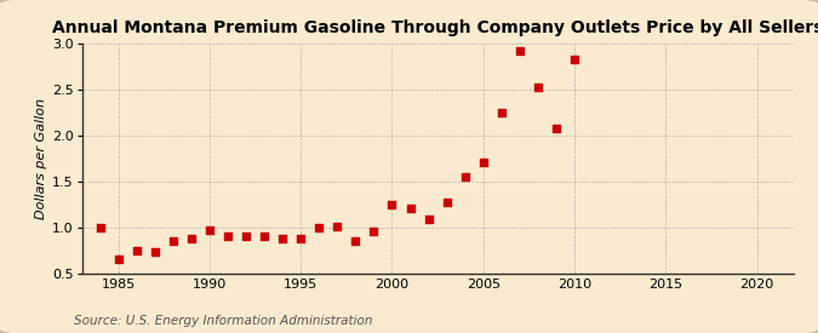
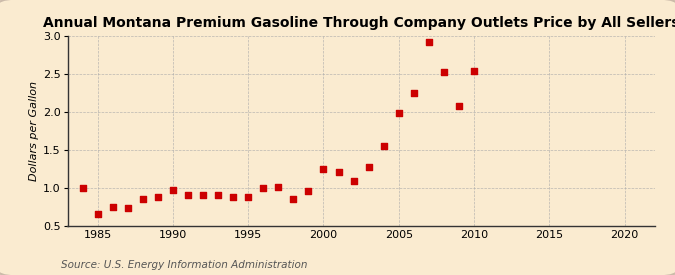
2005: 1.70 -> 1.98
2010: 2.82 -> 2.54
